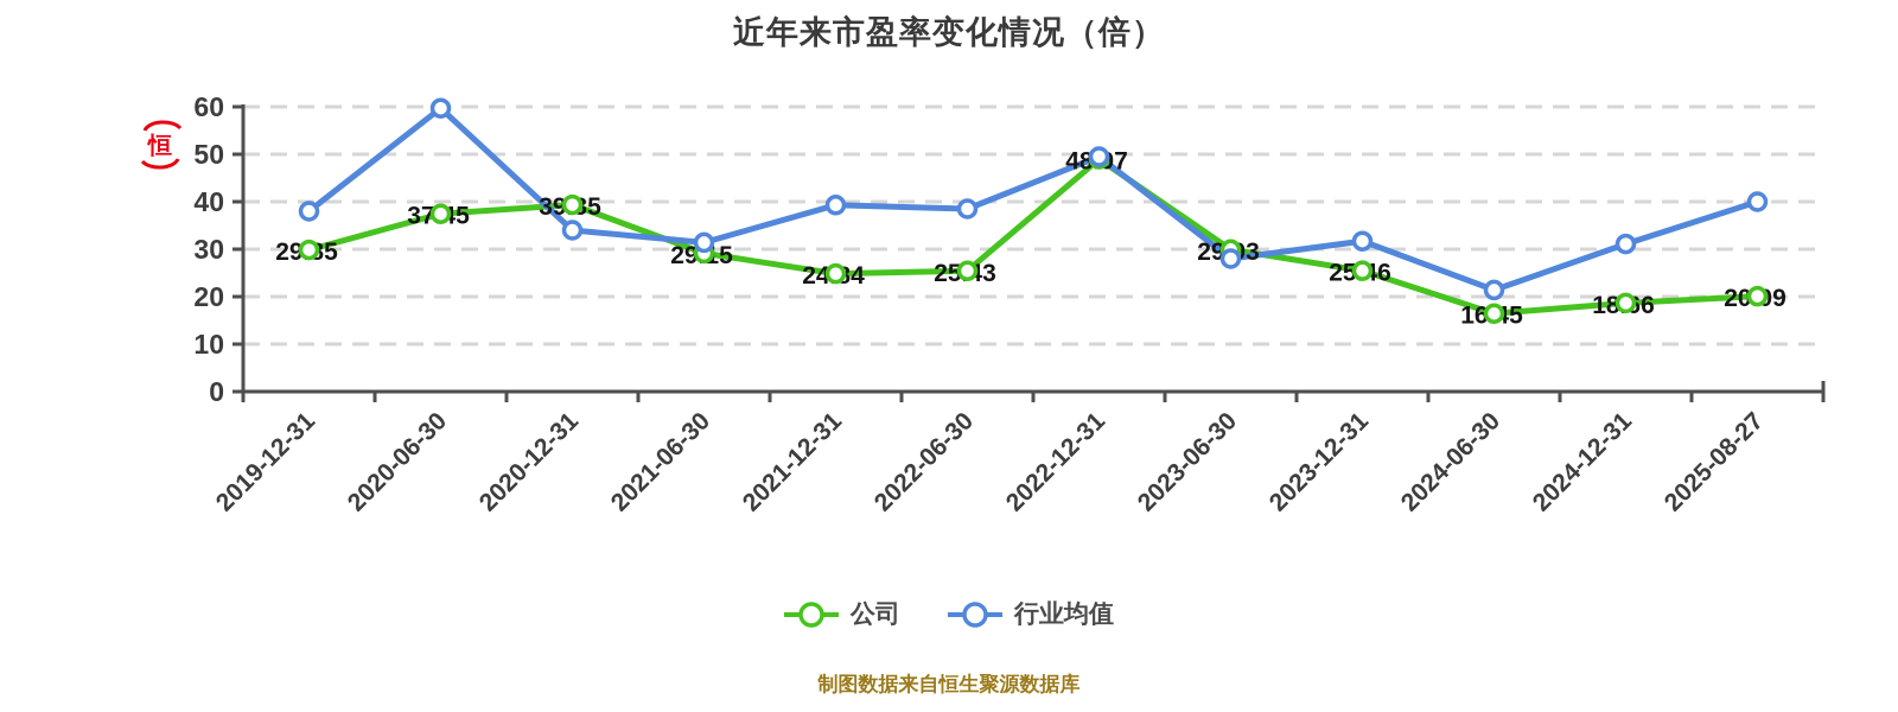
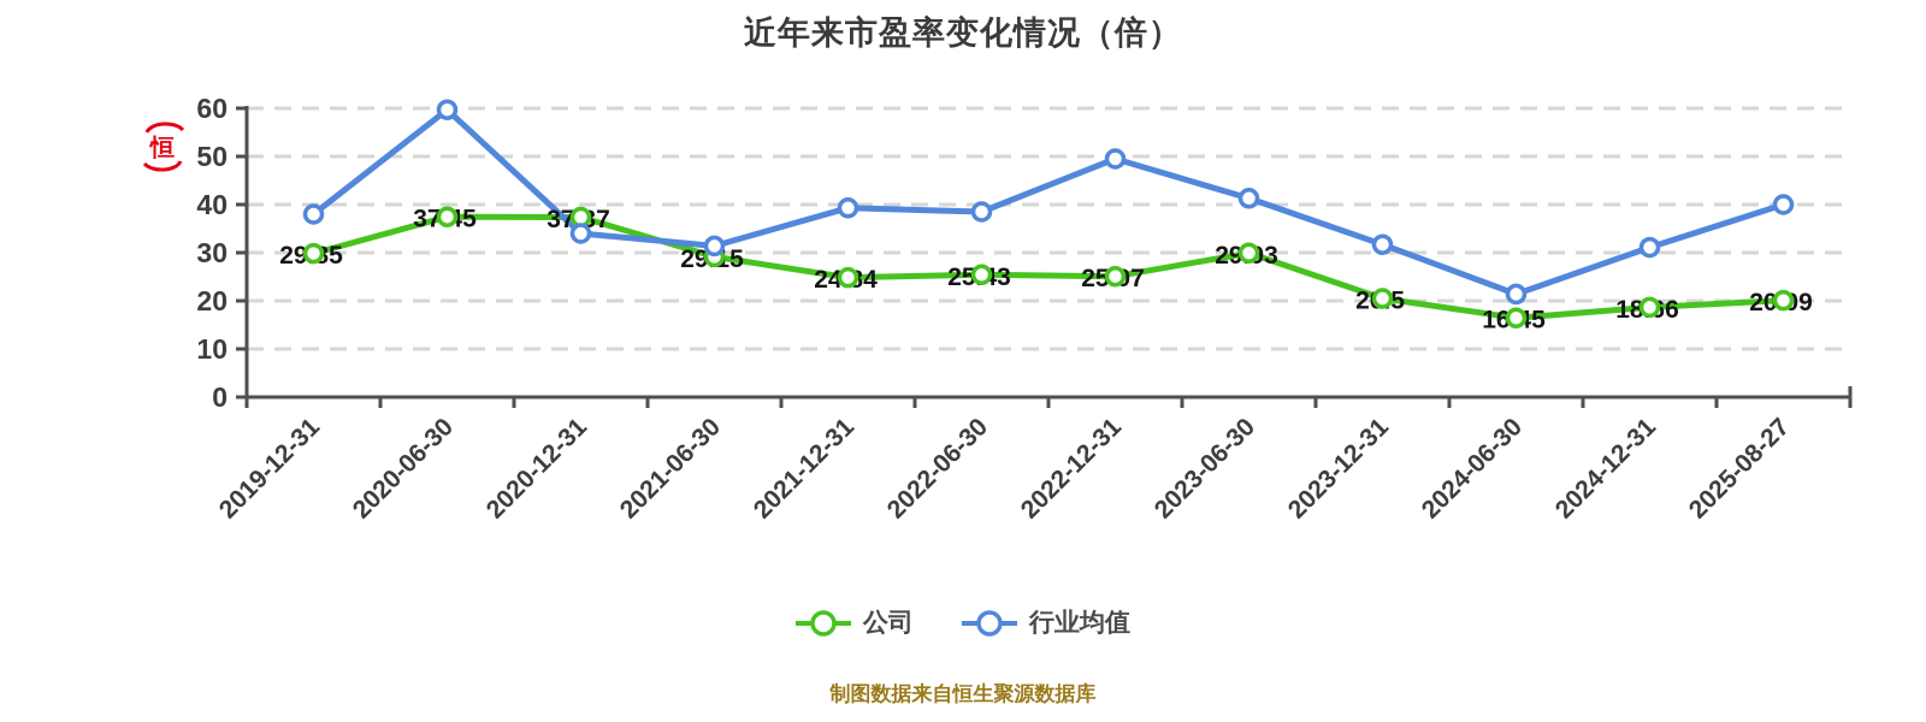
公司/2020-12-31: 39.35 -> 37.37
公司/2022-12-31: 48.97 -> 25.07
行业均值/2023-06-30: 28 -> 41
公司/2023-12-31: 25.46 -> 20.5
